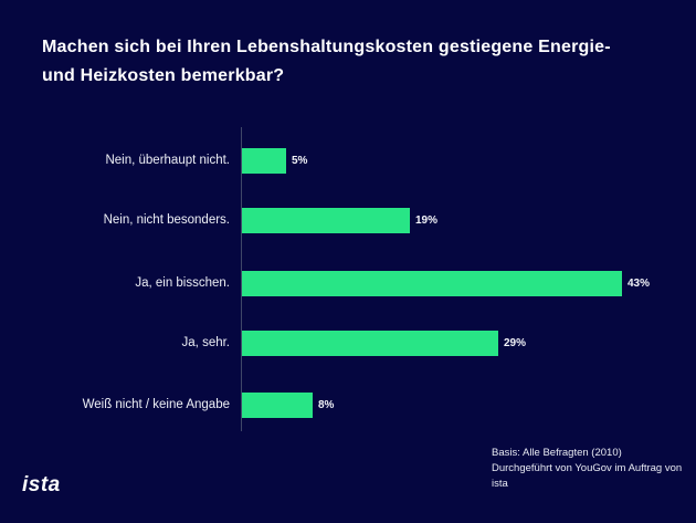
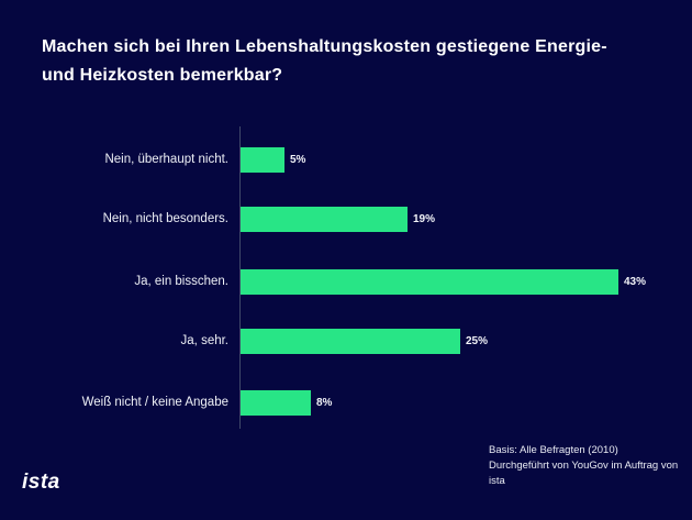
Ja, sehr.: 29% -> 25%
